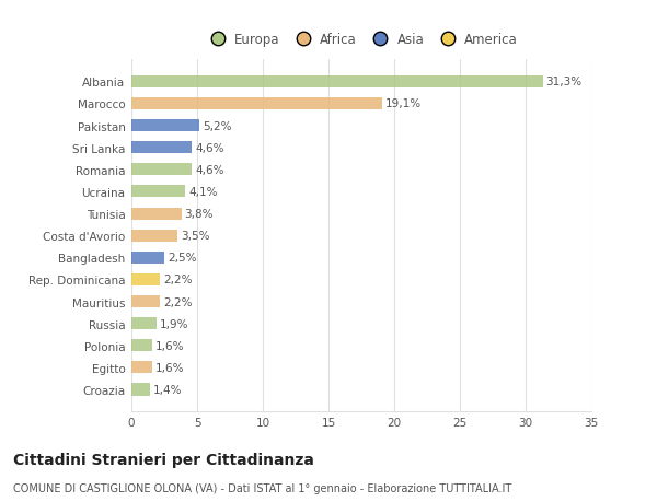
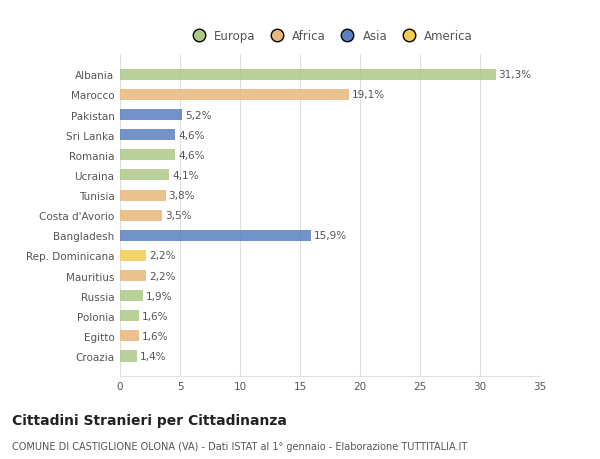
Bangladesh: 2,5% -> 15,9%
